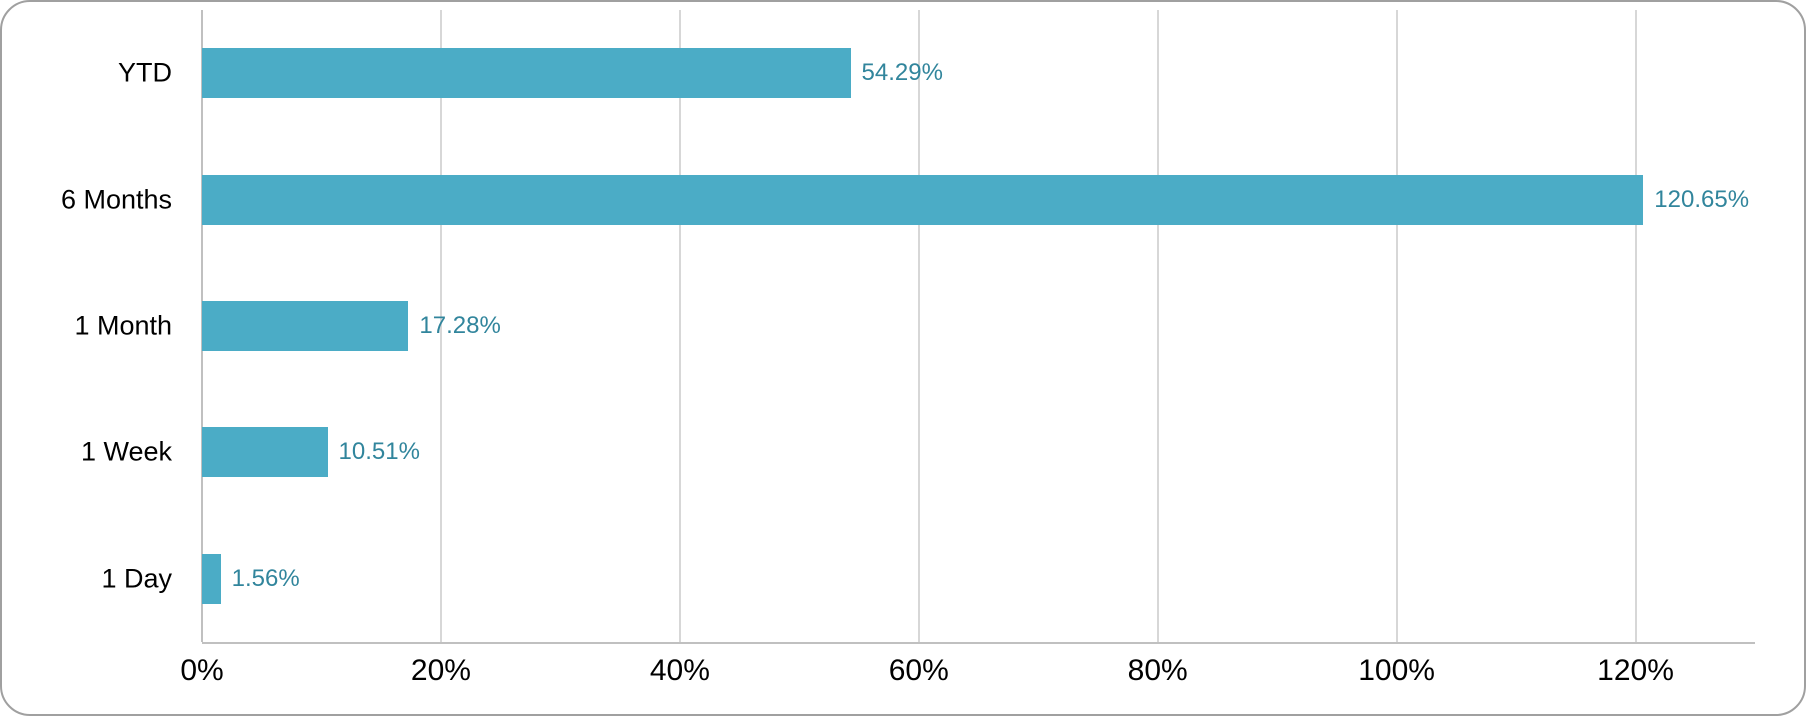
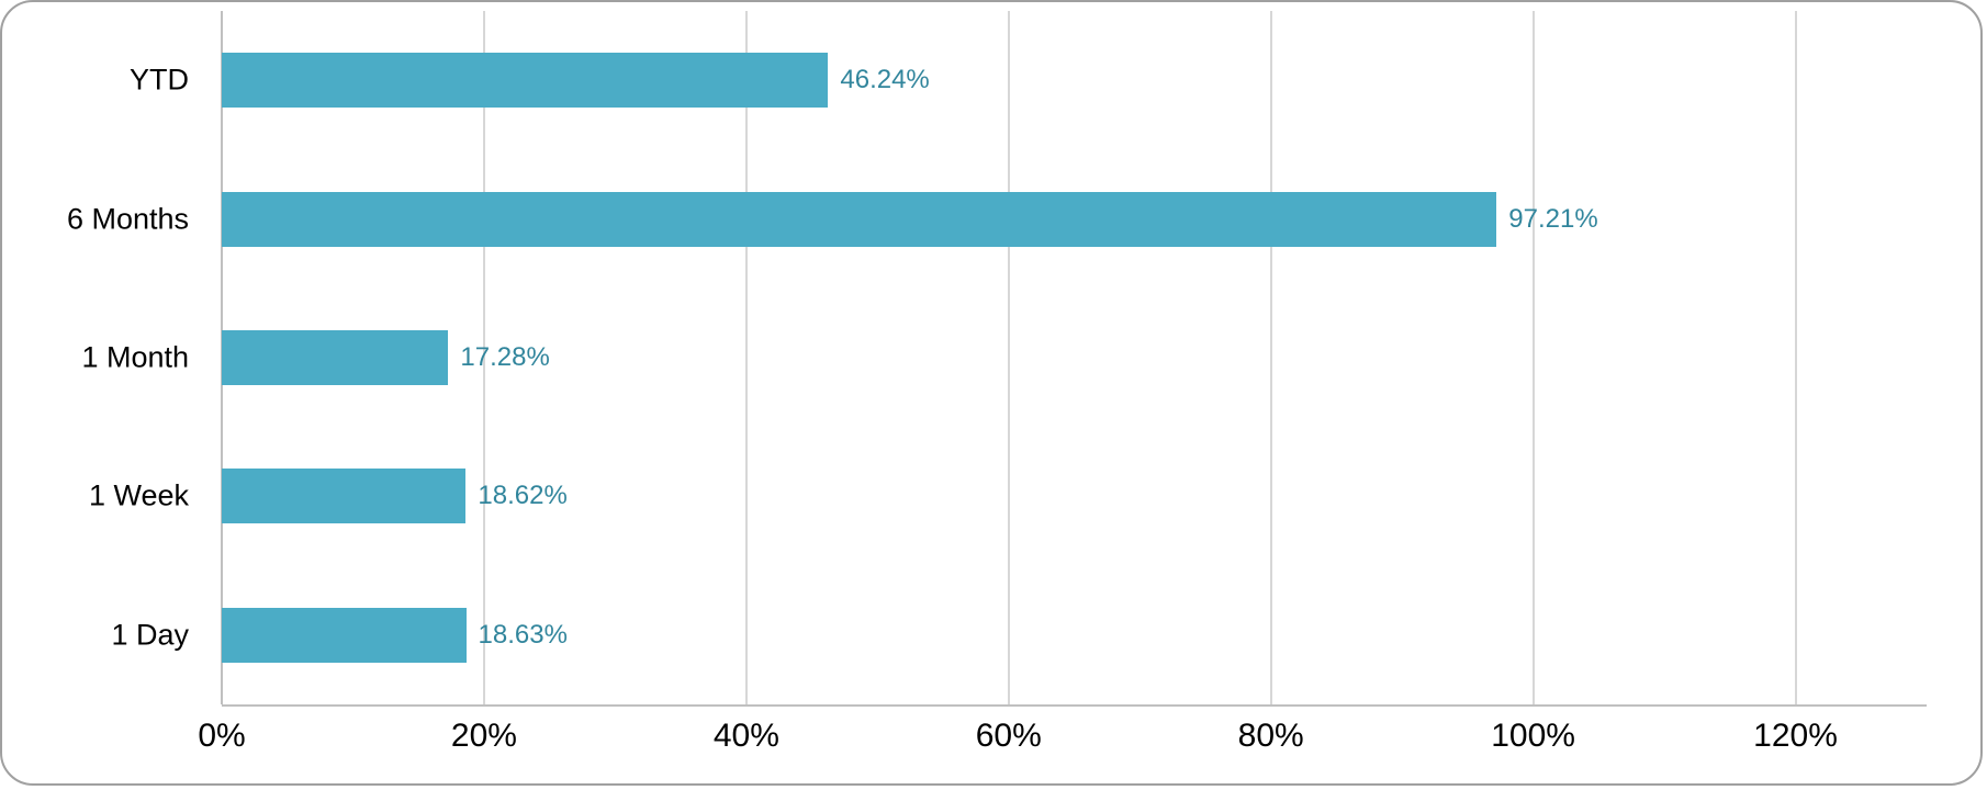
YTD: 54.29% -> 46.24%
6 Months: 120.65% -> 97.21%
1 Week: 10.51% -> 18.62%
1 Day: 1.56% -> 18.63%
